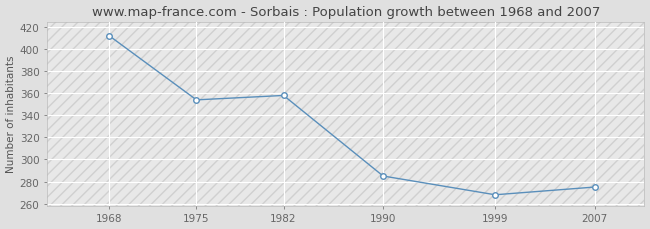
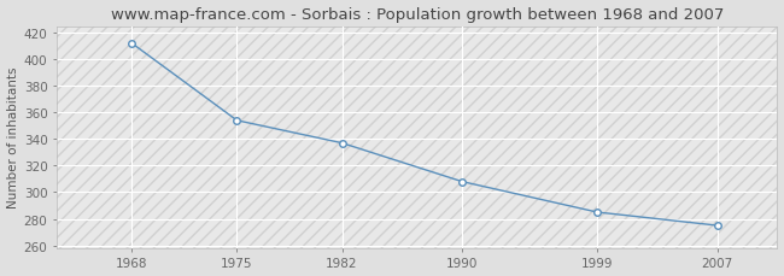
1982: 358 -> 337
1990: 285 -> 308
1999: 268 -> 285
